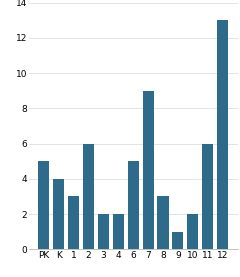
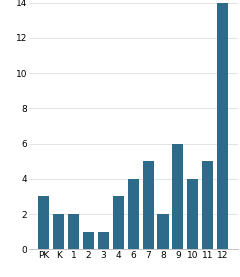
PK: 5 -> 3
K: 4 -> 2
1: 3 -> 2
2: 6 -> 1
3: 2 -> 1
4: 2 -> 3
6: 5 -> 4
7: 9 -> 5
8: 3 -> 2
9: 1 -> 6
10: 2 -> 4
11: 6 -> 5
12: 13 -> 14
